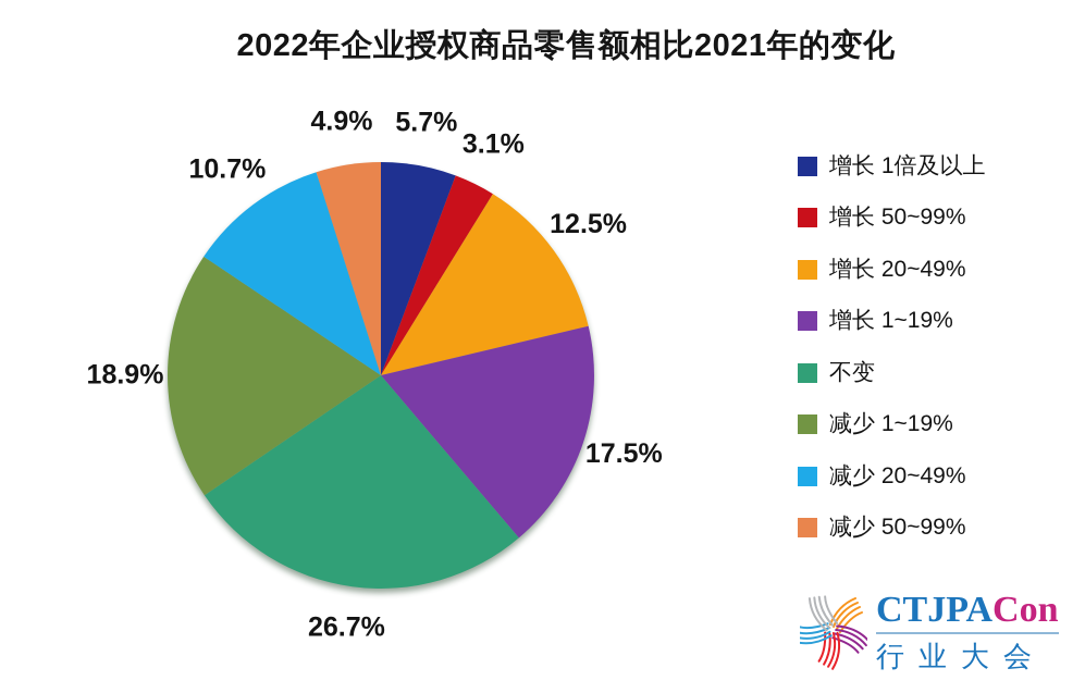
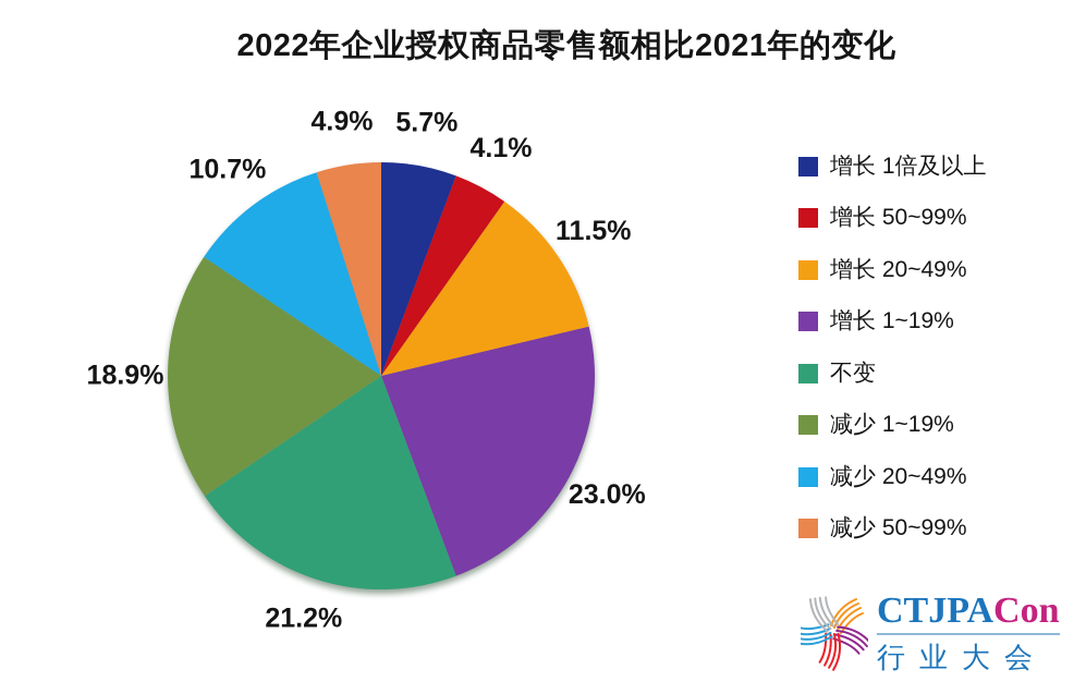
增长 50~99%: 3.1% -> 4.1%
增长 20~49%: 12.5% -> 11.5%
增长 1~19%: 17.5% -> 23.0%
不变: 26.7% -> 21.2%
